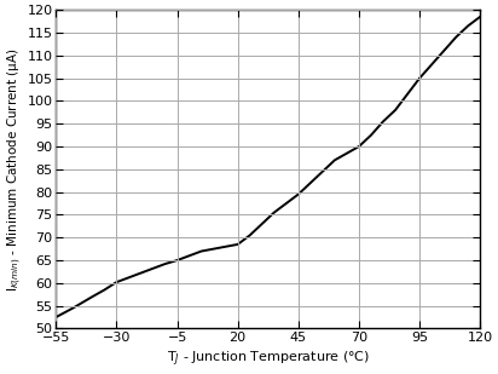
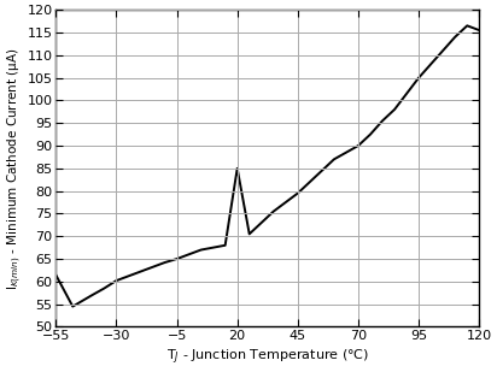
−55: 52.5 -> 61.5
20: 68.5 -> 85.0
120: 118.5 -> 115.5
